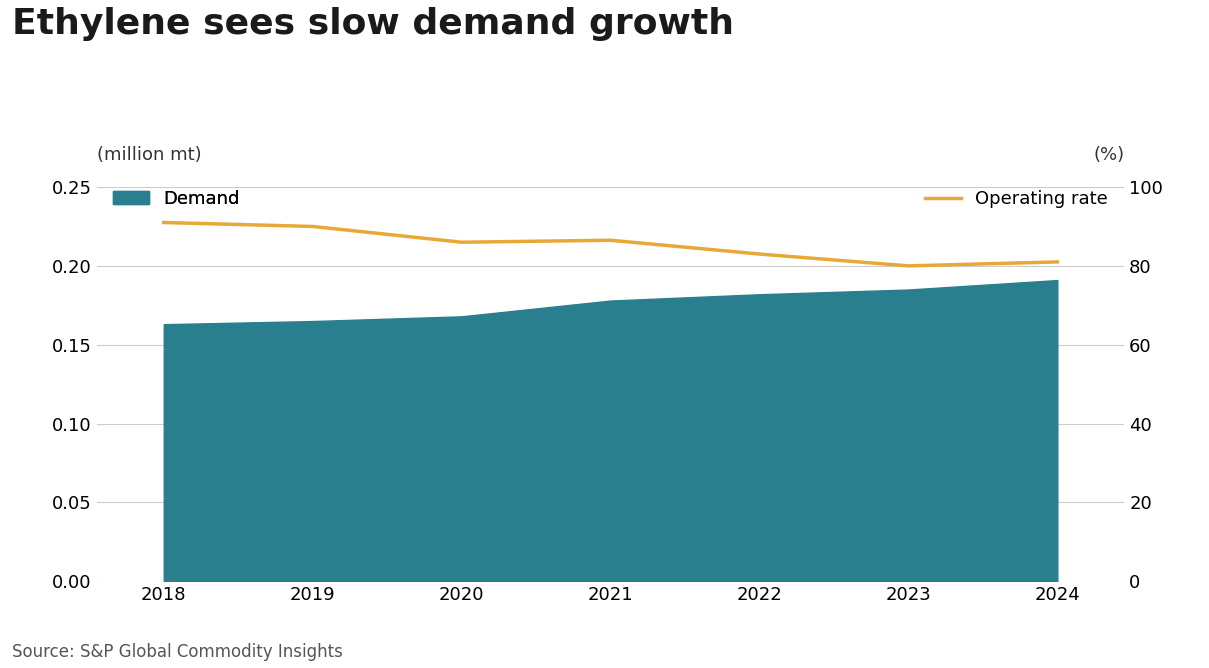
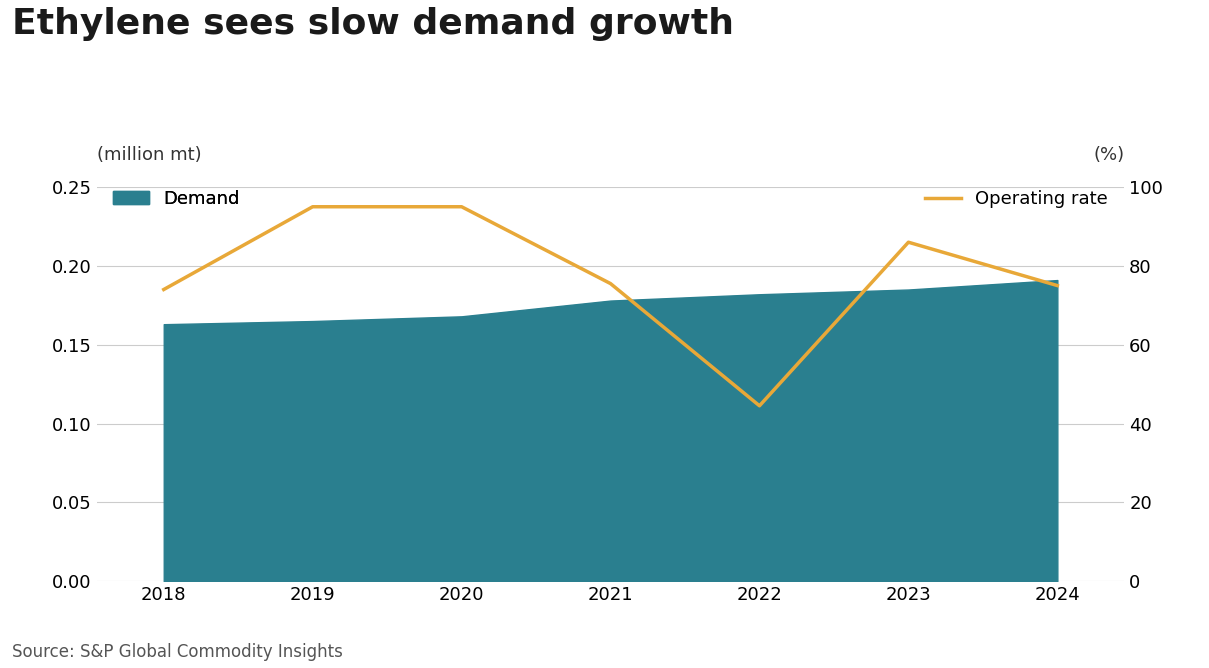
Operating rate/2018: 91.0 -> 74.0
Operating rate/2019: 90.0 -> 95.0
Operating rate/2020: 86.0 -> 95.0
Operating rate/2021: 86.5 -> 75.5
Operating rate/2022: 83.0 -> 44.5
Operating rate/2023: 80.0 -> 86.0
Operating rate/2024: 81.0 -> 75.0
